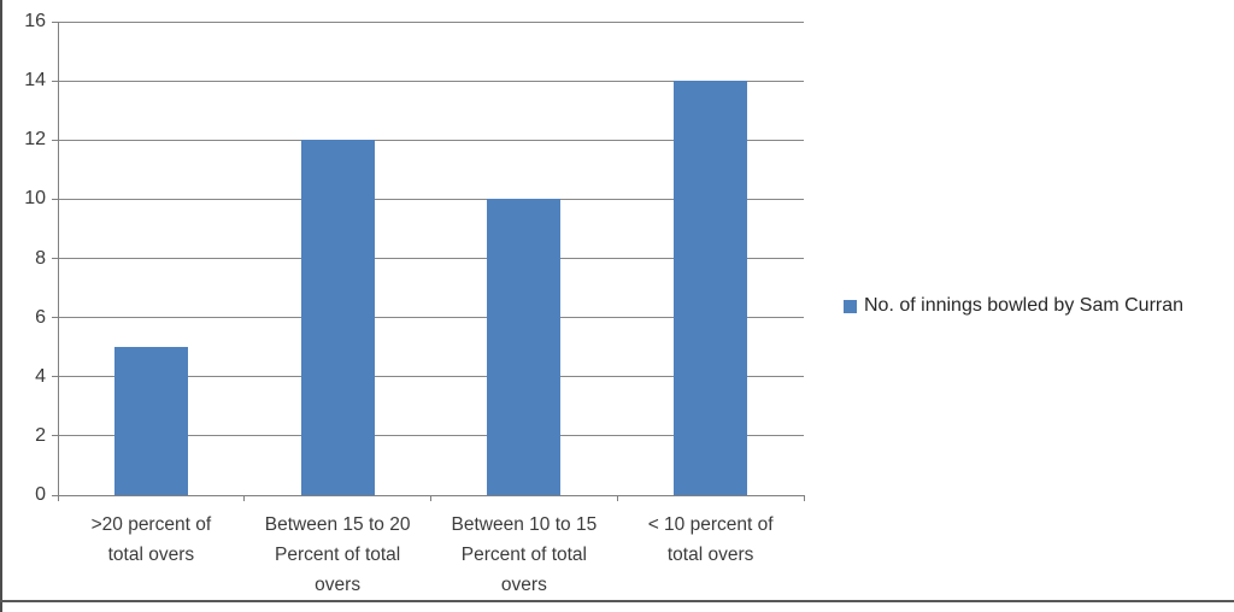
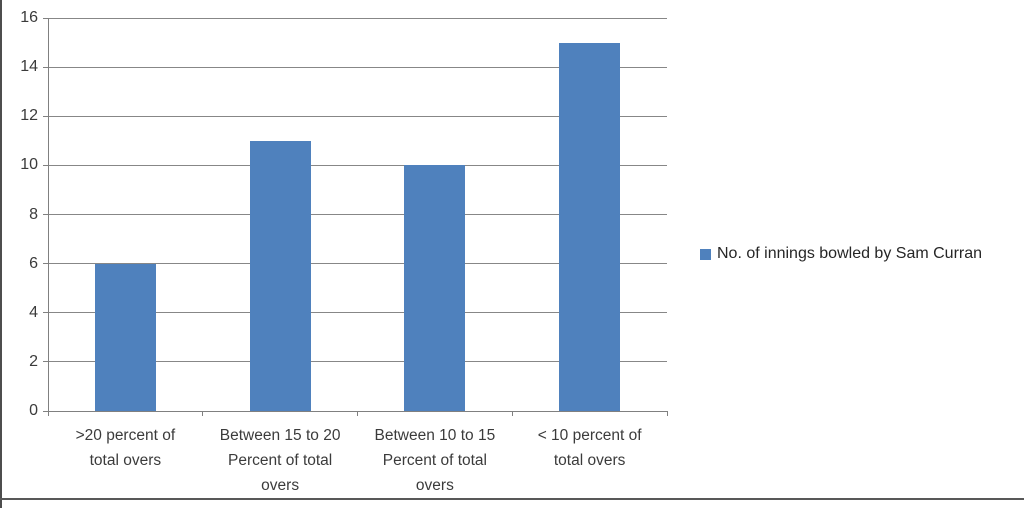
>20 percent of total overs: 5 -> 6
Between 15 to 20 Percent of total overs: 12 -> 11
< 10 percent of total overs: 14 -> 15
